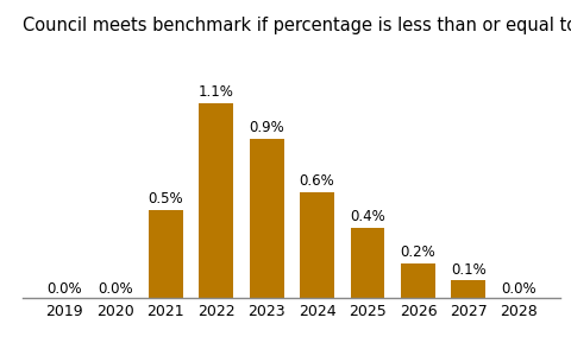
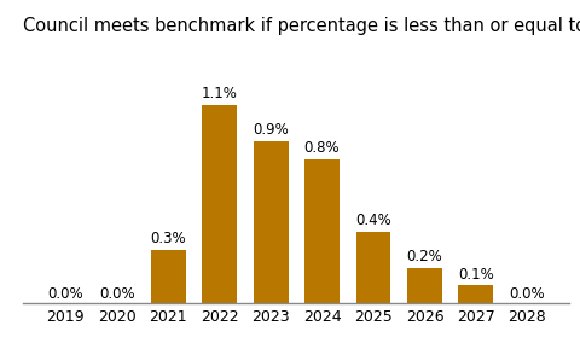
2021: 0.5% -> 0.3%
2024: 0.6% -> 0.8%
